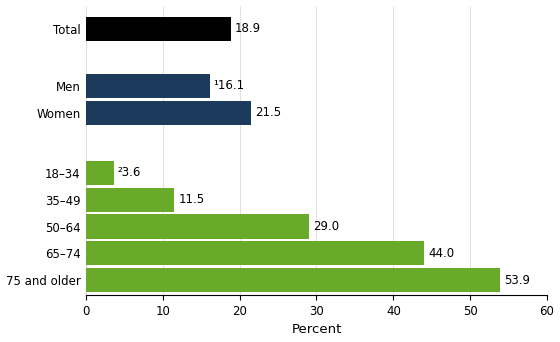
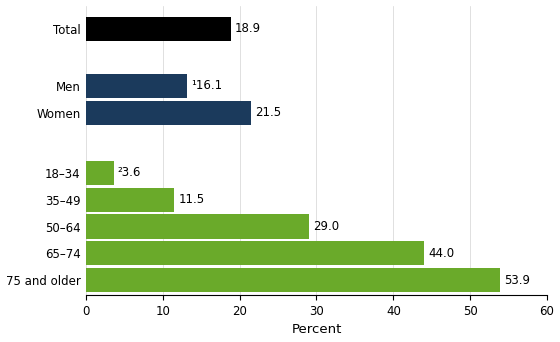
Men: 16.1 -> 13.2
